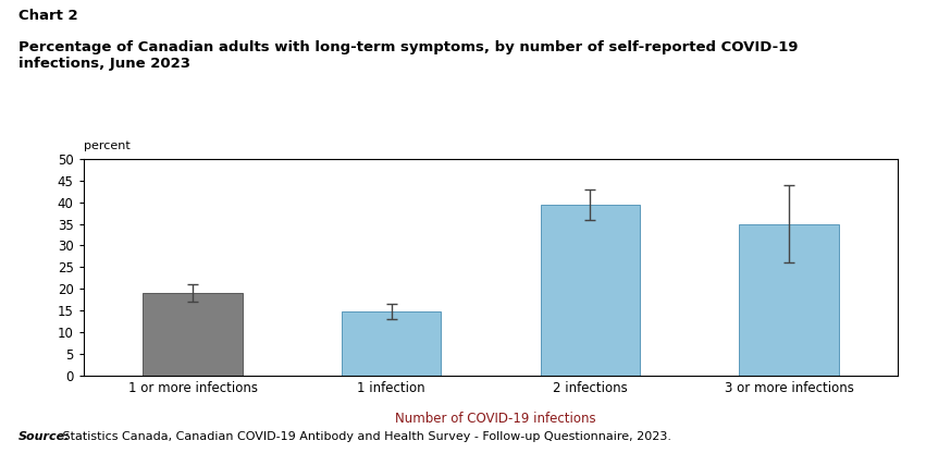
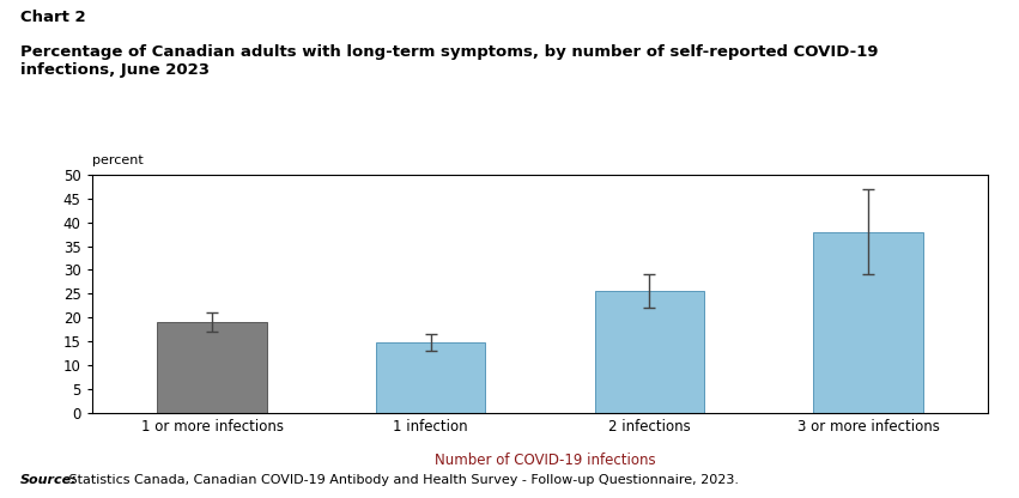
2 infections: 39.5 -> 25.5
3 or more infections: 35.0 -> 38.0
